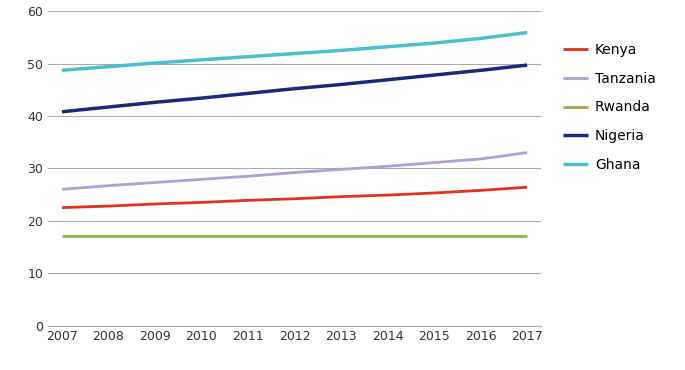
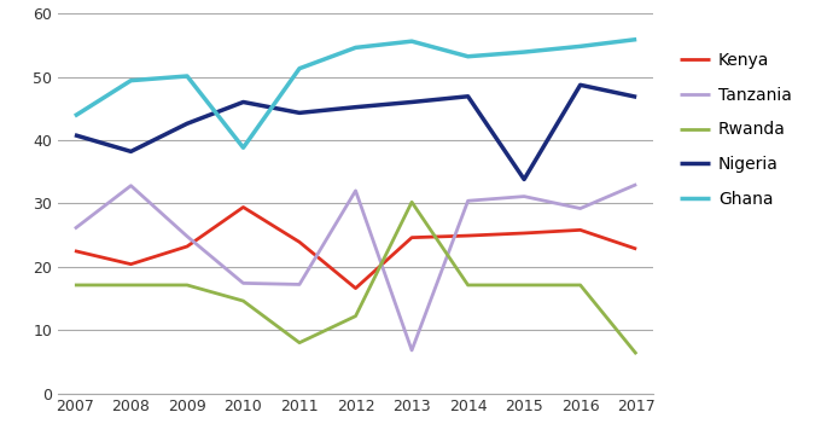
Ghana/2007: 48.7 -> 43.8
Kenya/2008: 22.8 -> 20.4
Tanzania/2008: 26.7 -> 32.8
Nigeria/2008: 41.7 -> 38.2
Tanzania/2009: 27.3 -> 24.8
Kenya/2010: 23.5 -> 29.4
Tanzania/2010: 27.9 -> 17.4
Rwanda/2010: 17.1 -> 14.6
Nigeria/2010: 43.4 -> 46.0
Ghana/2010: 50.7 -> 38.8
Tanzania/2011: 28.5 -> 17.2
Rwanda/2011: 17.1 -> 8.0
Kenya/2012: 24.2 -> 16.6
Tanzania/2012: 29.2 -> 32.0
Rwanda/2012: 17.1 -> 12.2
Ghana/2012: 51.9 -> 54.6
Tanzania/2013: 29.8 -> 6.8
Rwanda/2013: 17.1 -> 30.2
Ghana/2013: 52.5 -> 55.6
Nigeria/2015: 47.8 -> 33.8
Tanzania/2016: 31.8 -> 29.2
Kenya/2017: 26.4 -> 22.8
Rwanda/2017: 17.1 -> 6.2
Nigeria/2017: 49.7 -> 46.8
